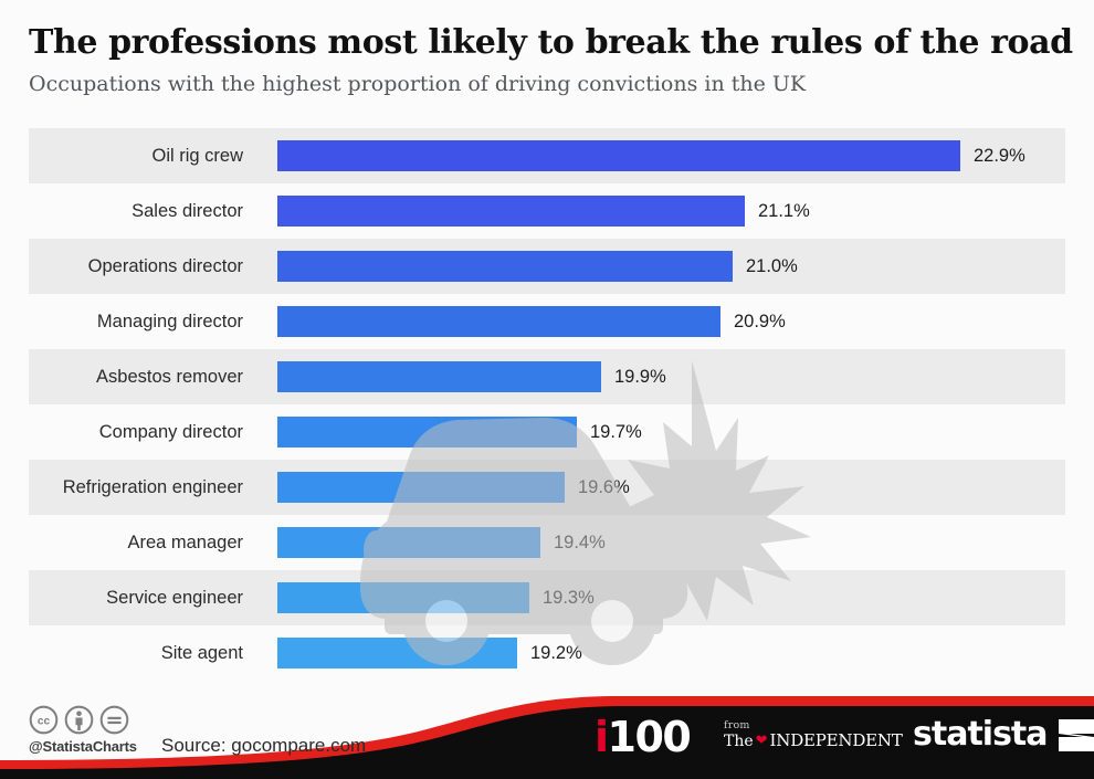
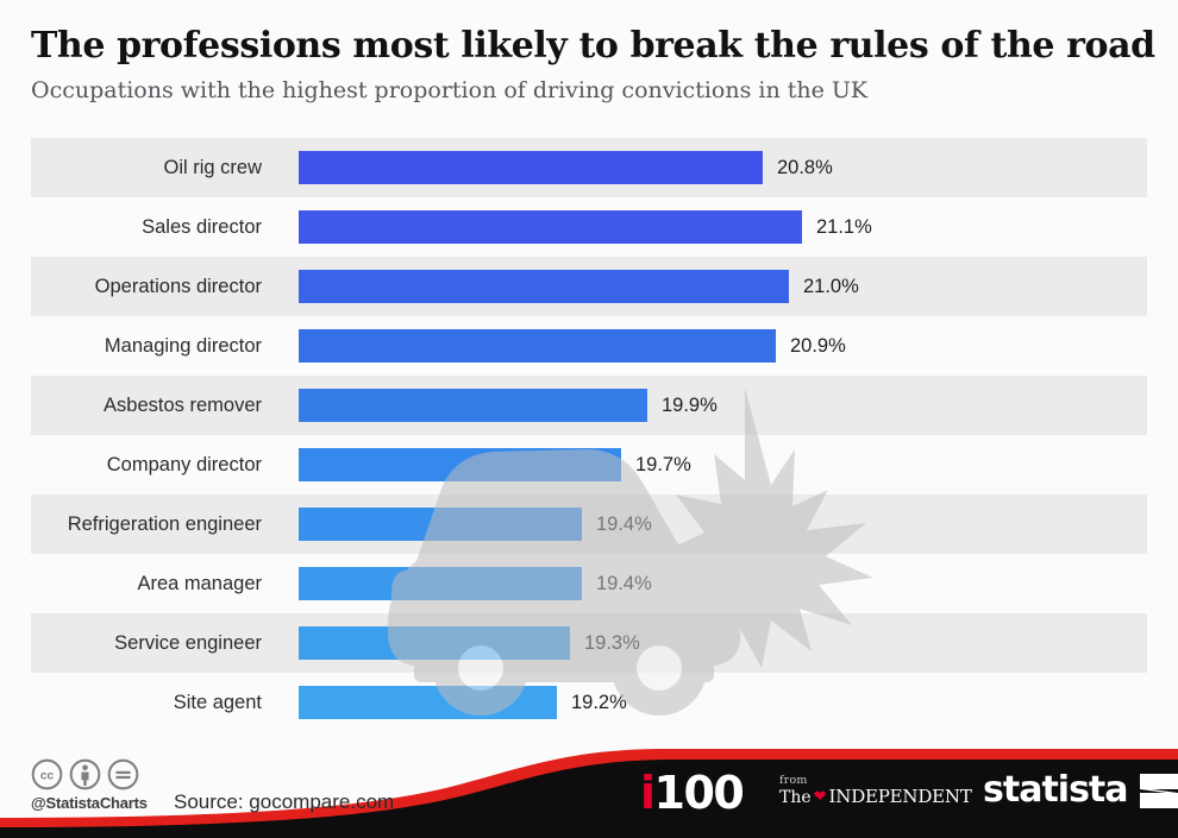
Oil rig crew: 22.9% -> 20.8%
Refrigeration engineer: 19.6% -> 19.4%
